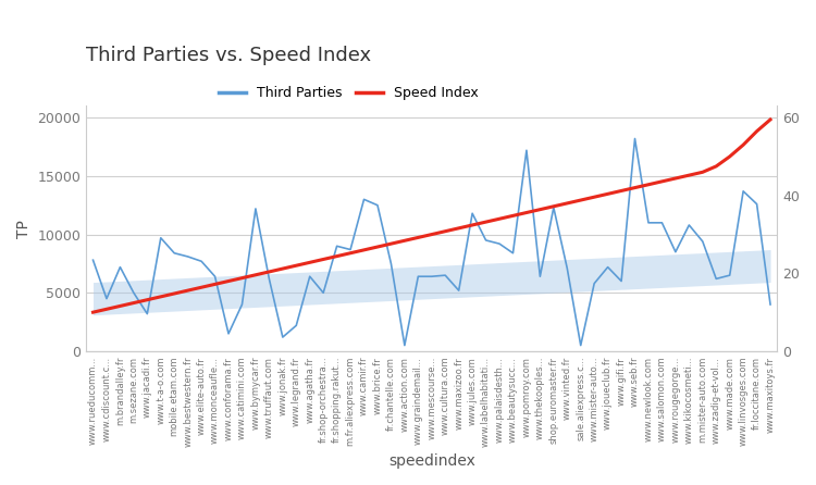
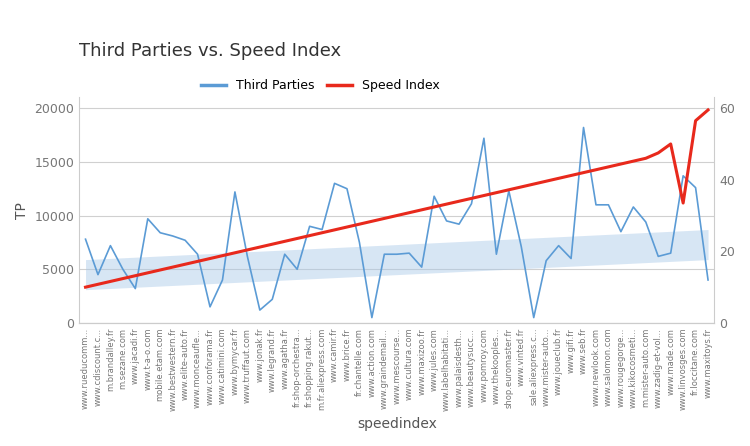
Third Parties/www.beautysucc...: 8400 -> 11100
Speed Index/www.linvosges.com: 53.0 -> 33.5
